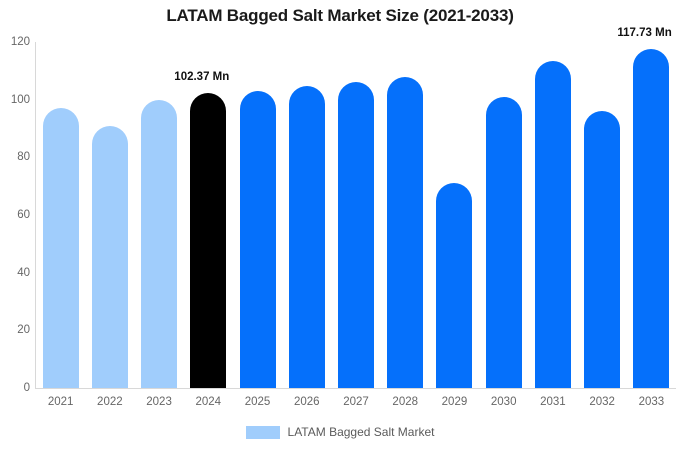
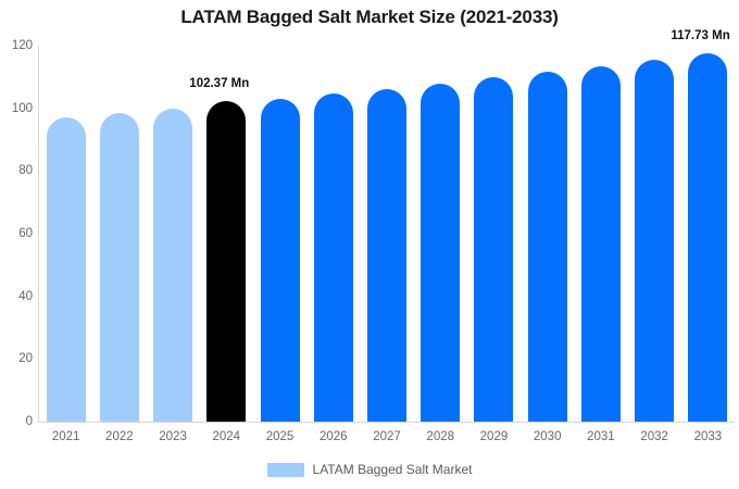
2022: 91 -> 98
2029: 71 -> 110
2030: 101 -> 112
2032: 96 -> 116
